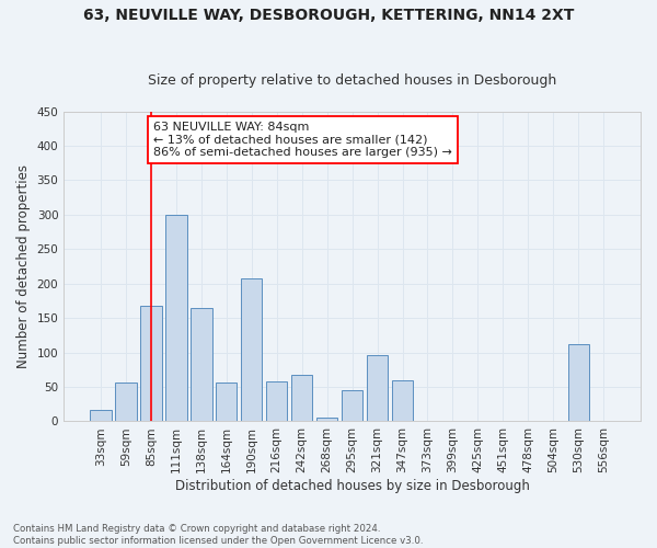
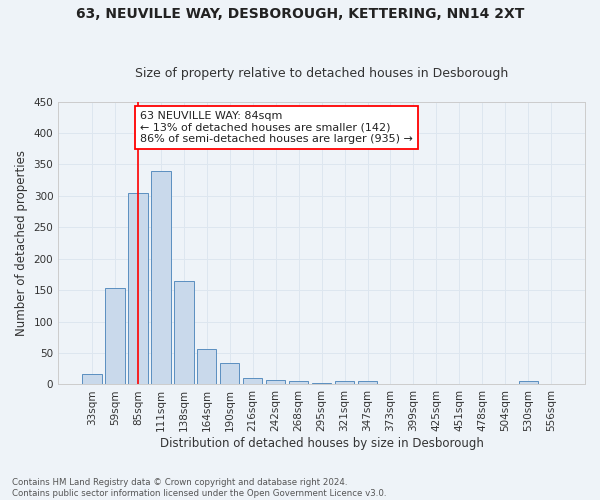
59sqm: 56 -> 153
85sqm: 168 -> 305
111sqm: 300 -> 340
190sqm: 208 -> 34
216sqm: 58 -> 10
242sqm: 68 -> 7
295sqm: 46 -> 3
321sqm: 96 -> 5
347sqm: 60 -> 5
530sqm: 112 -> 5
